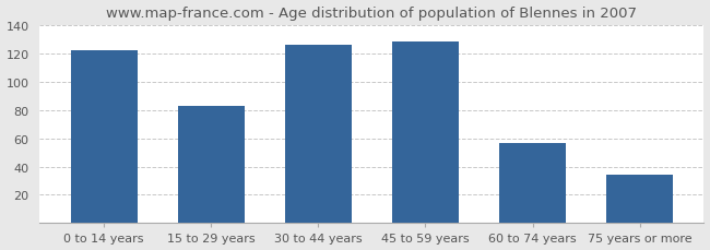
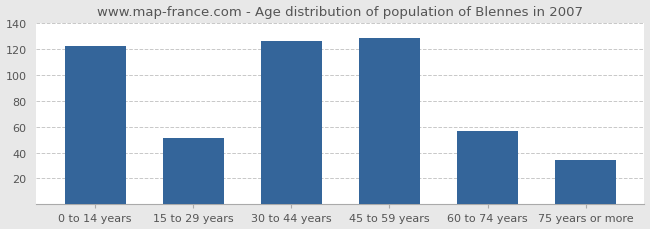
15 to 29 years: 83 -> 51
